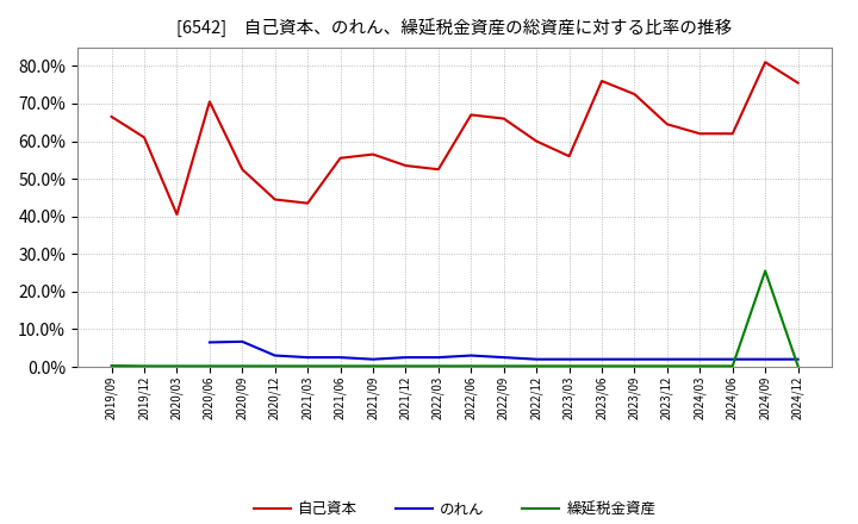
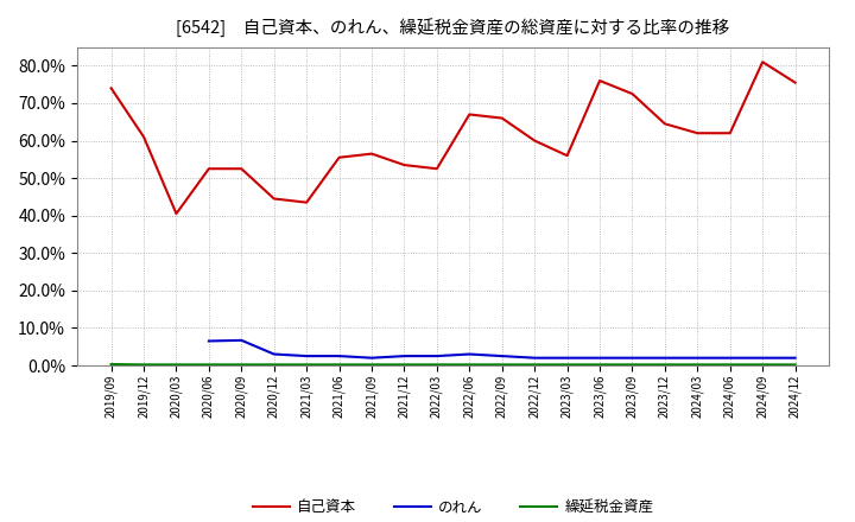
自己資本/2019/09: 66.5% -> 74.0%
自己資本/2020/06: 70.5% -> 52.5%
繰延税金資産/2024/09: 25.5% -> 0.2%
